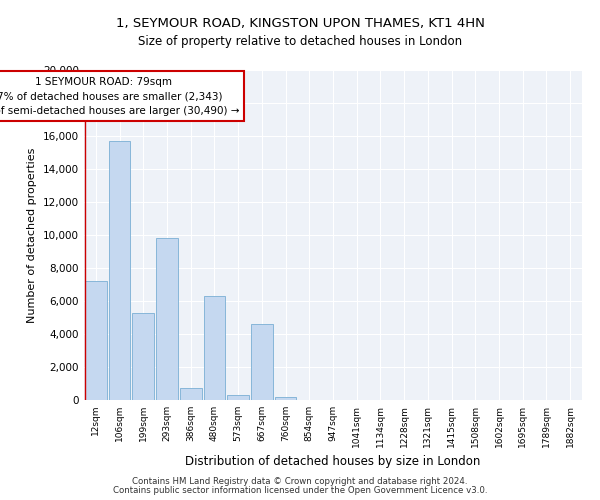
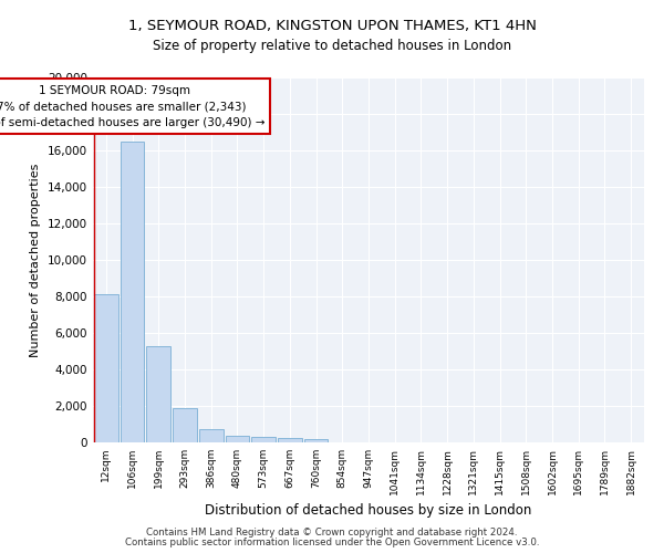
12sqm: 7,200 -> 8,100
106sqm: 15,700 -> 16,500
293sqm: 9,800 -> 1,800
480sqm: 6,300 -> 400
667sqm: 4,600 -> 200
